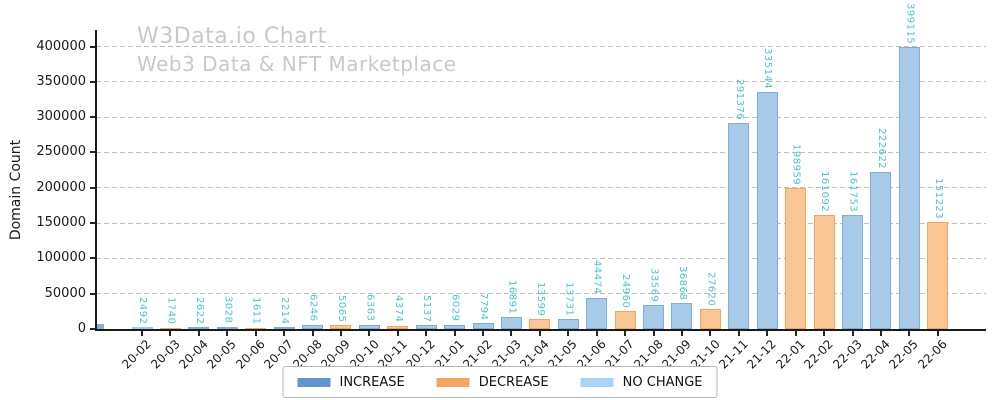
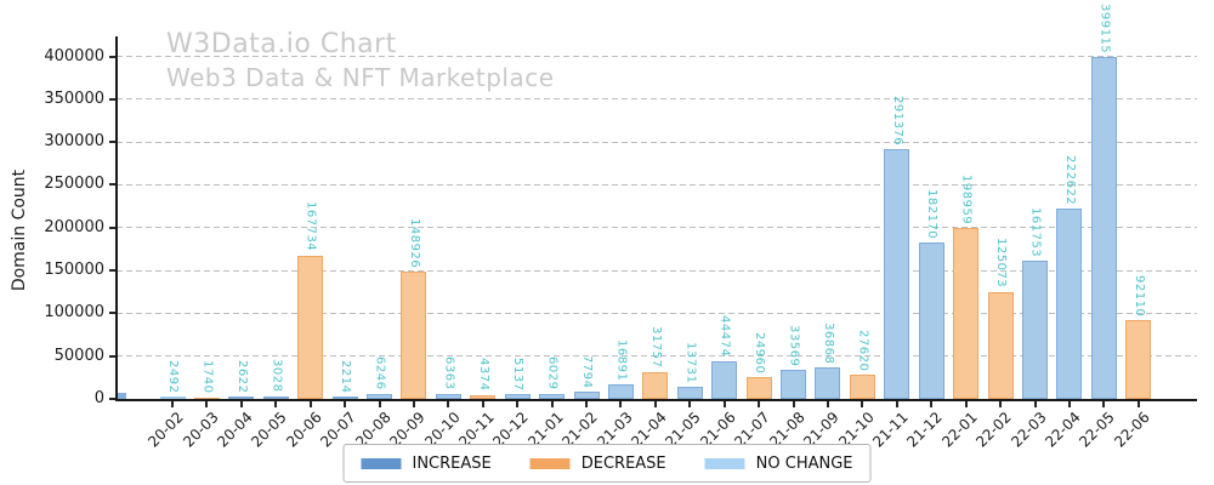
20-06: 1611 -> 167734
20-09: 5065 -> 148926
21-04: 13599 -> 31757
21-12: 335144 -> 182170
22-02: 161092 -> 125073
22-06: 151223 -> 92110
